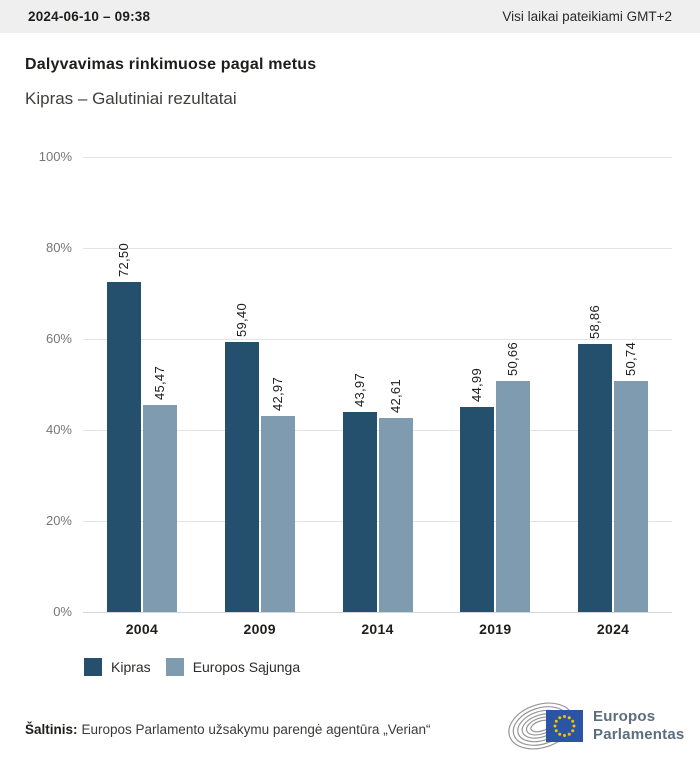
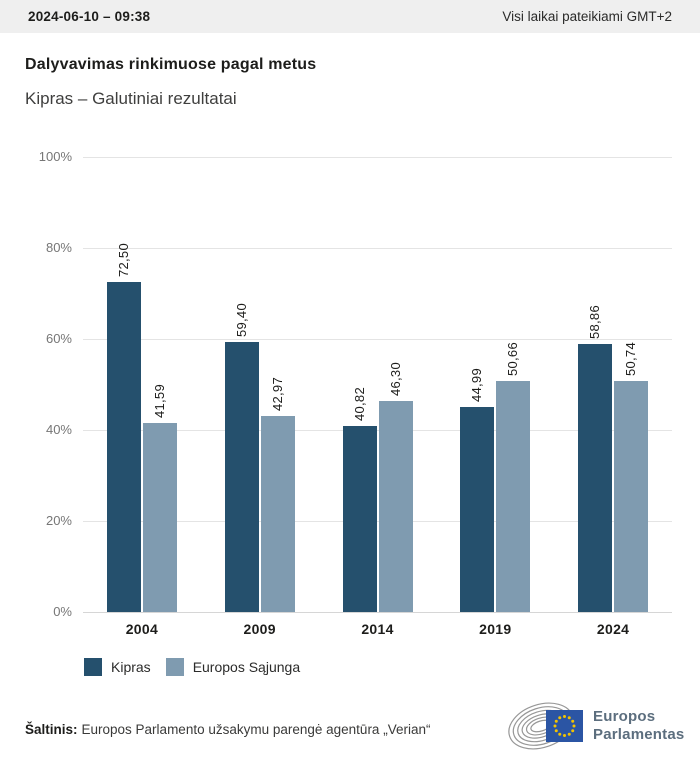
Europos Sąjunga/2004: 45,47 -> 41,59
Kipras/2014: 43,97 -> 40,82
Europos Sąjunga/2014: 42,61 -> 46,30
